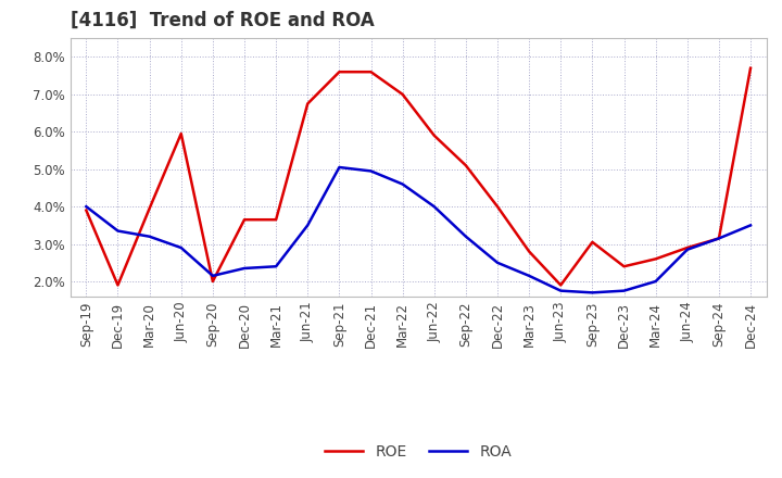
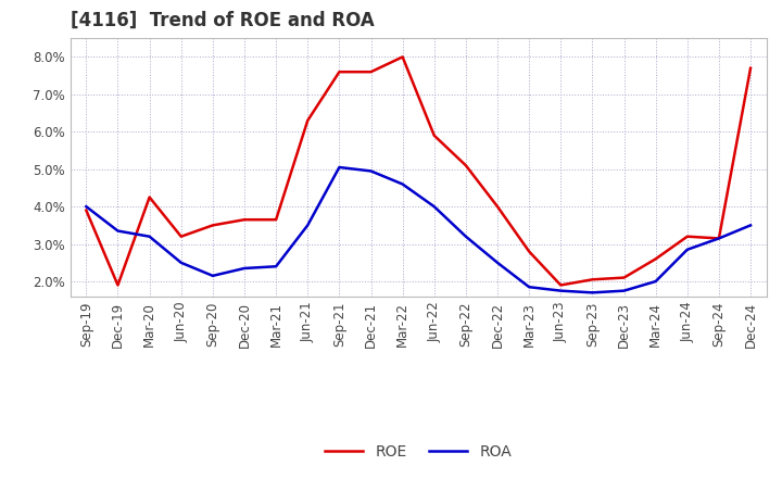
ROE/Mar-20: 3.95% -> 4.25%
ROE/Jun-20: 5.95% -> 3.20%
ROA/Jun-20: 2.90% -> 2.50%
ROE/Sep-20: 2.00% -> 3.50%
ROE/Jun-21: 6.75% -> 6.30%
ROE/Mar-22: 7.00% -> 8.00%
ROA/Mar-23: 2.15% -> 1.85%
ROE/Sep-23: 3.05% -> 2.05%
ROE/Dec-23: 2.40% -> 2.10%
ROE/Jun-24: 2.90% -> 3.20%
